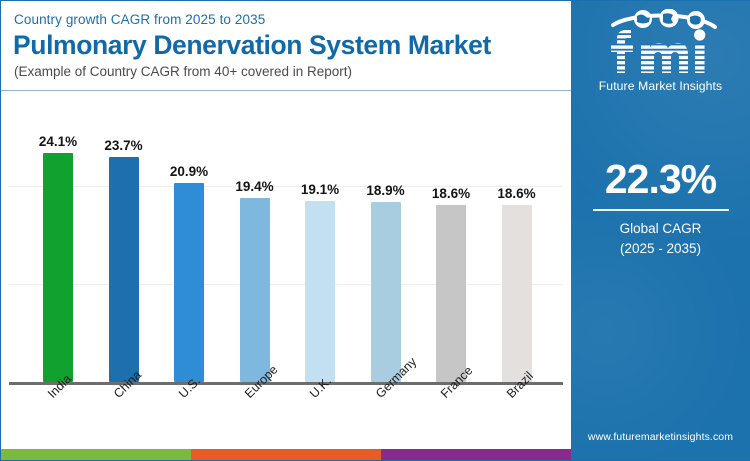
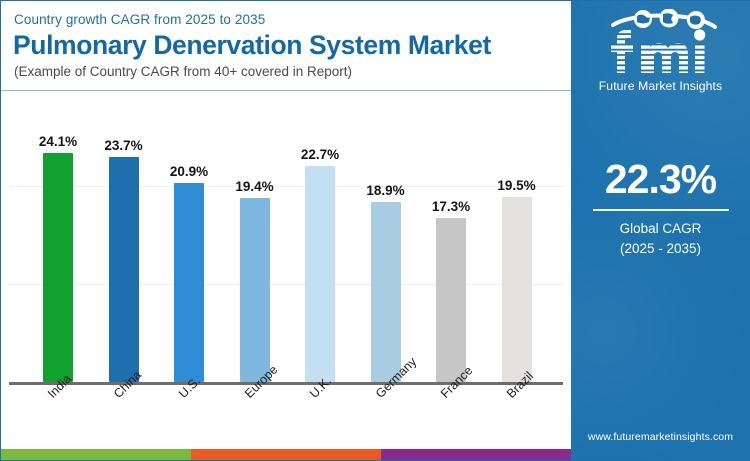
U.K.: 19.1% -> 22.7%
France: 18.6% -> 17.3%
Brazil: 18.6% -> 19.5%
